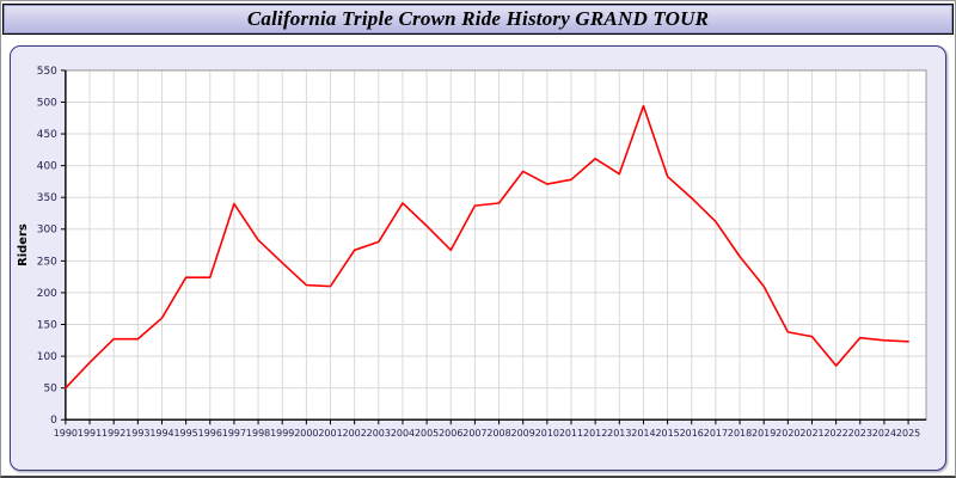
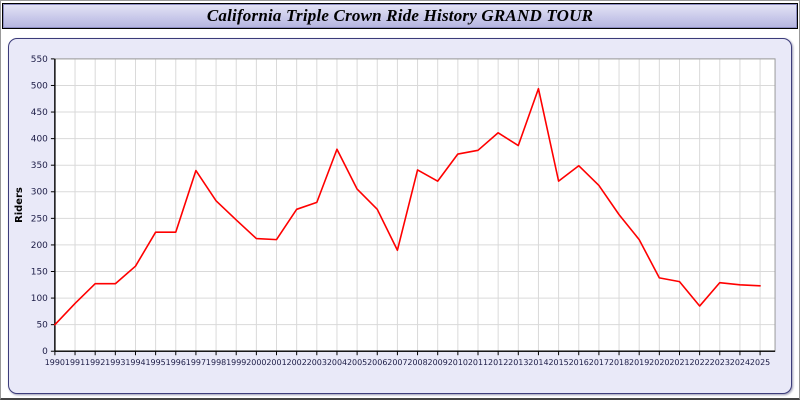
2004: 340 -> 380
2007: 340 -> 190
2009: 390 -> 320
2015: 380 -> 320
